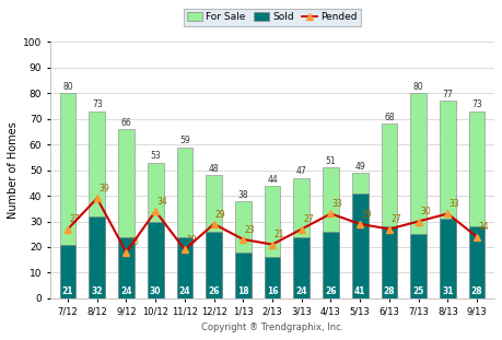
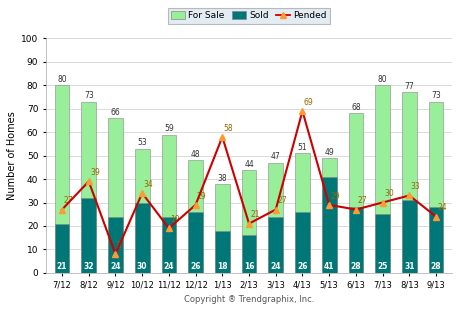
Pended/9/12: 18 -> 8
Pended/1/13: 23 -> 58
Pended/4/13: 33 -> 69
